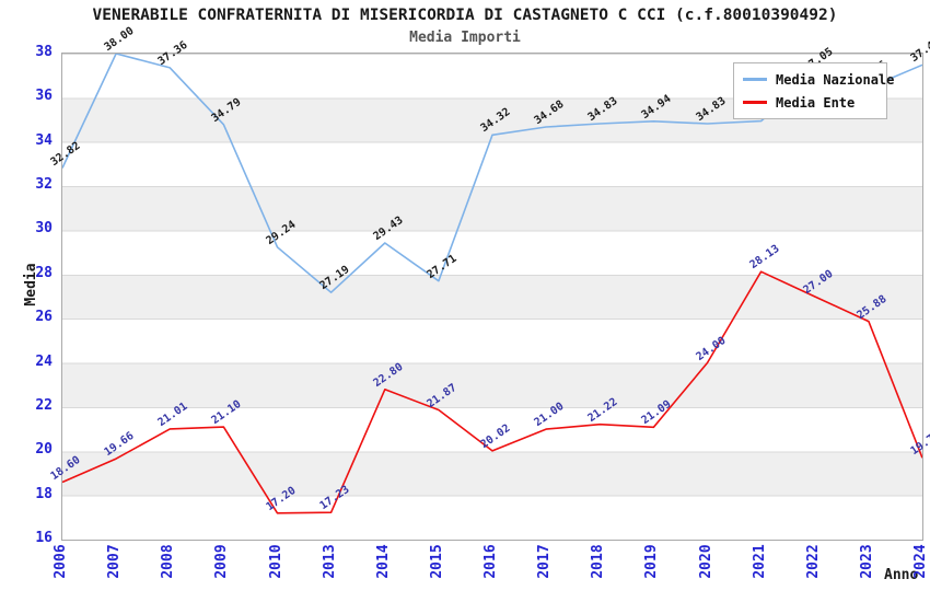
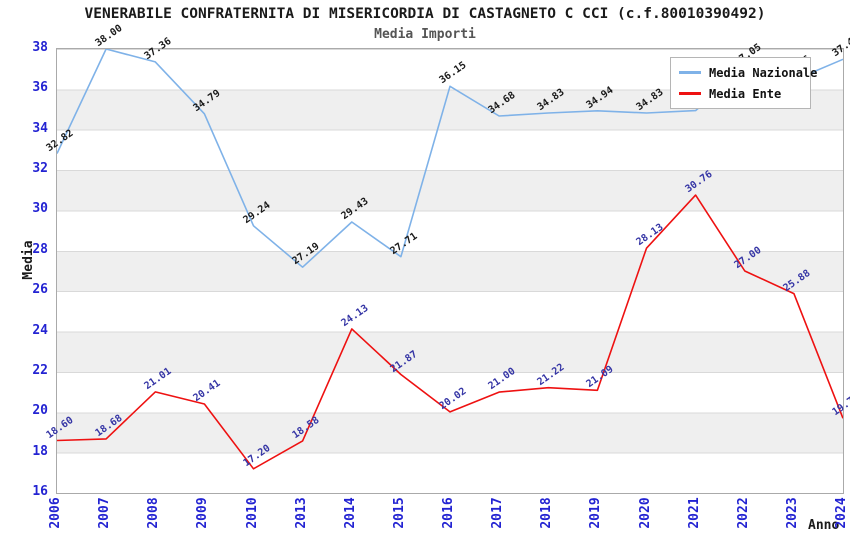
Media Ente/2007: 19.66 -> 18.68
Media Ente/2009: 21.10 -> 20.41
Media Ente/2013: 17.23 -> 18.58
Media Ente/2014: 22.80 -> 24.13
Media Nazionale/2016: 34.32 -> 36.15
Media Ente/2020: 24.00 -> 28.13
Media Ente/2021: 28.13 -> 30.76
